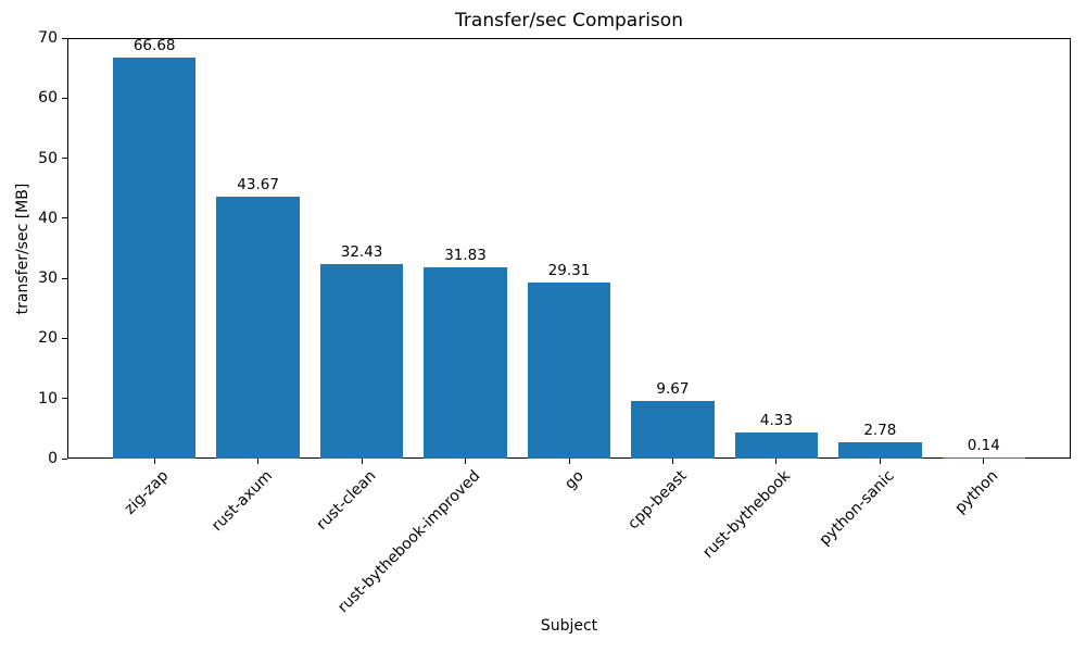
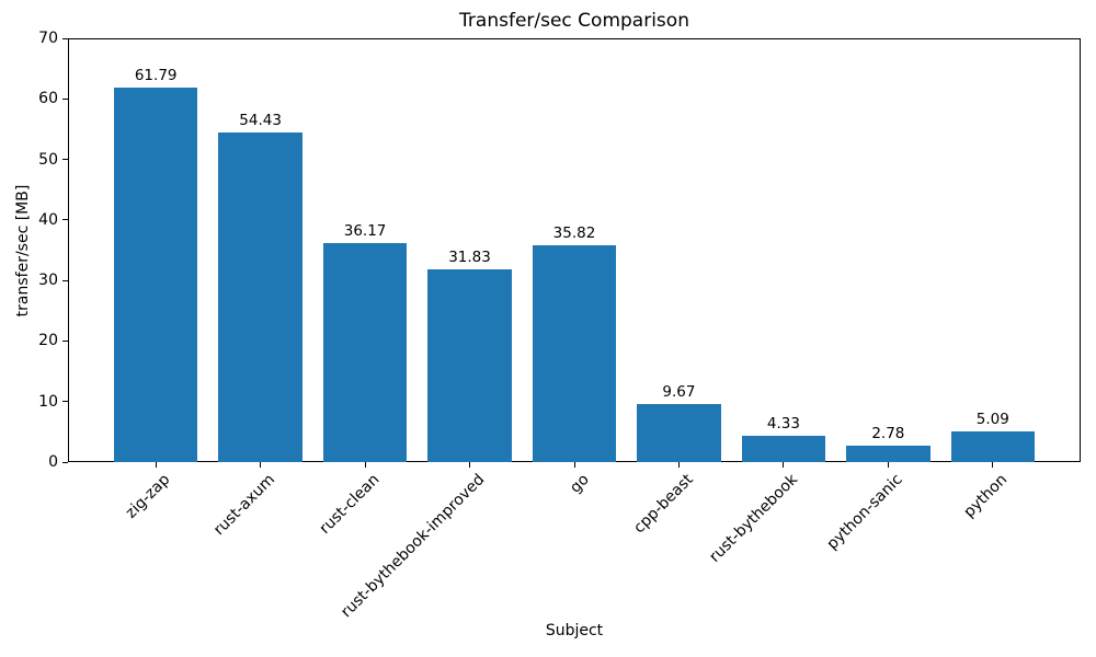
zig-zap: 66.68 -> 61.79
rust-axum: 43.67 -> 54.43
rust-clean: 32.43 -> 36.17
go: 29.31 -> 35.82
python: 0.14 -> 5.09
